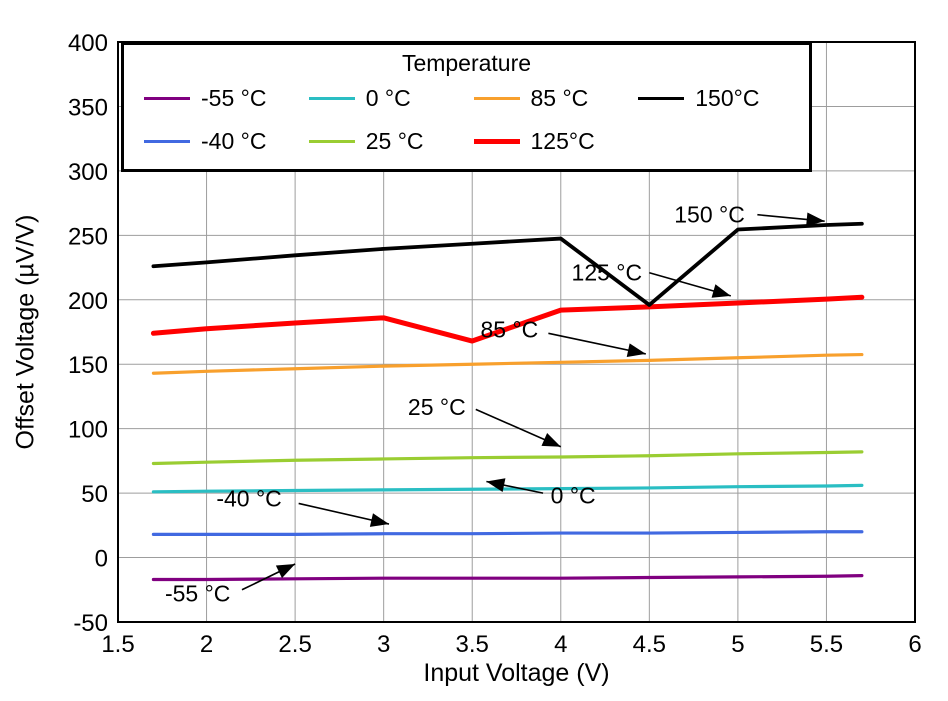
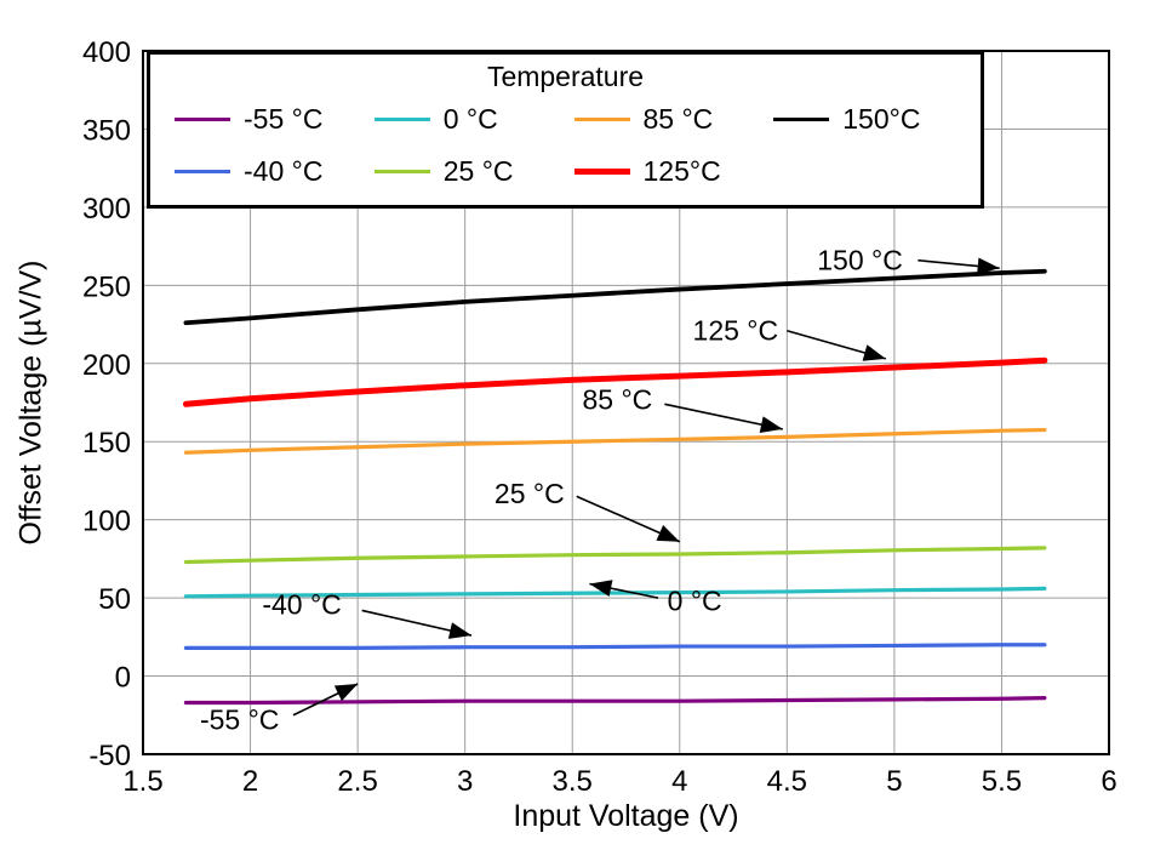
125°C/3.5: 168 -> 190
150°C/4.5: 196 -> 251
